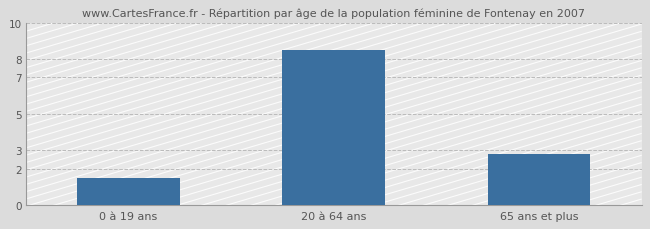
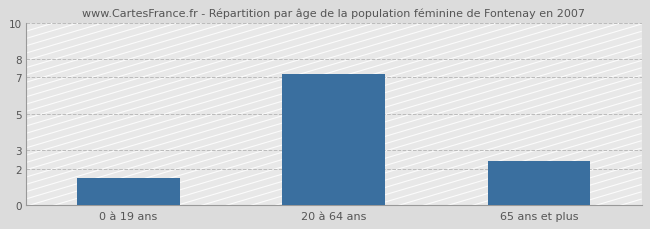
20 à 64 ans: 8.5 -> 7.2
65 ans et plus: 2.8 -> 2.4
